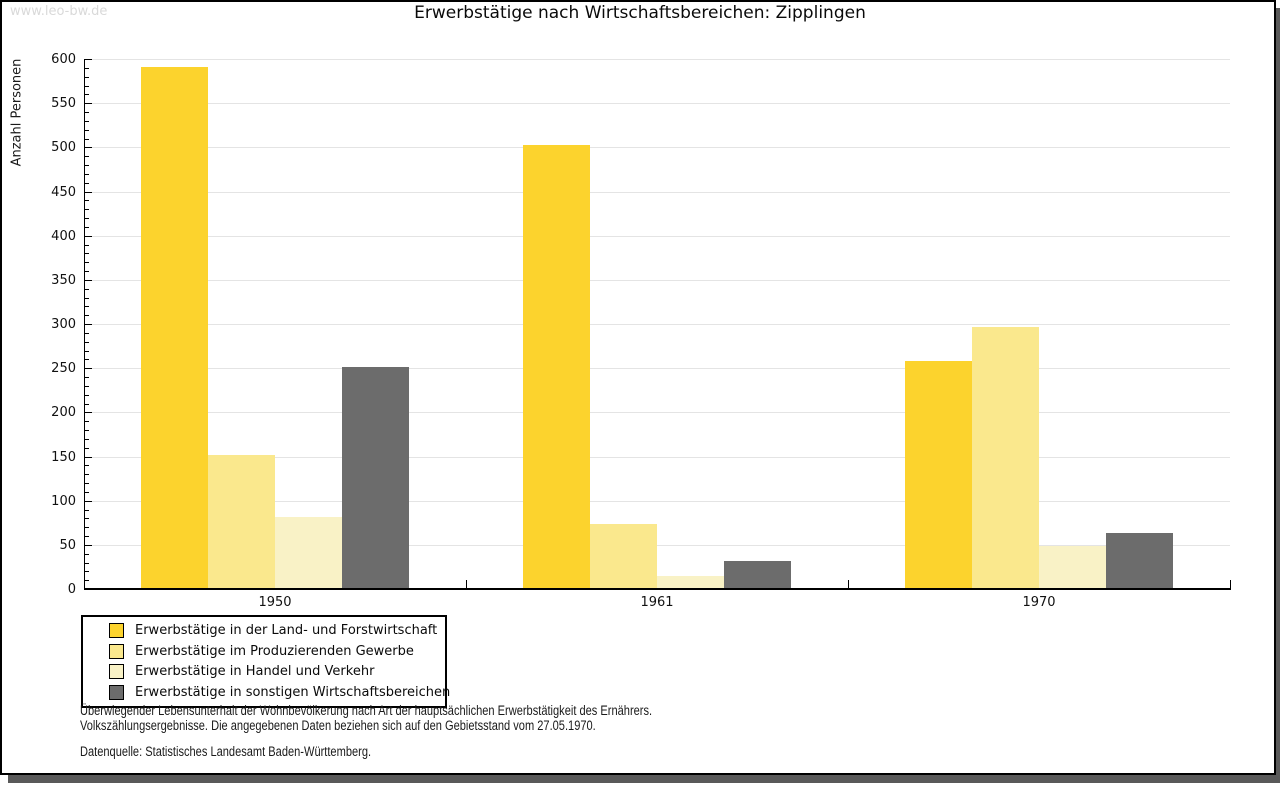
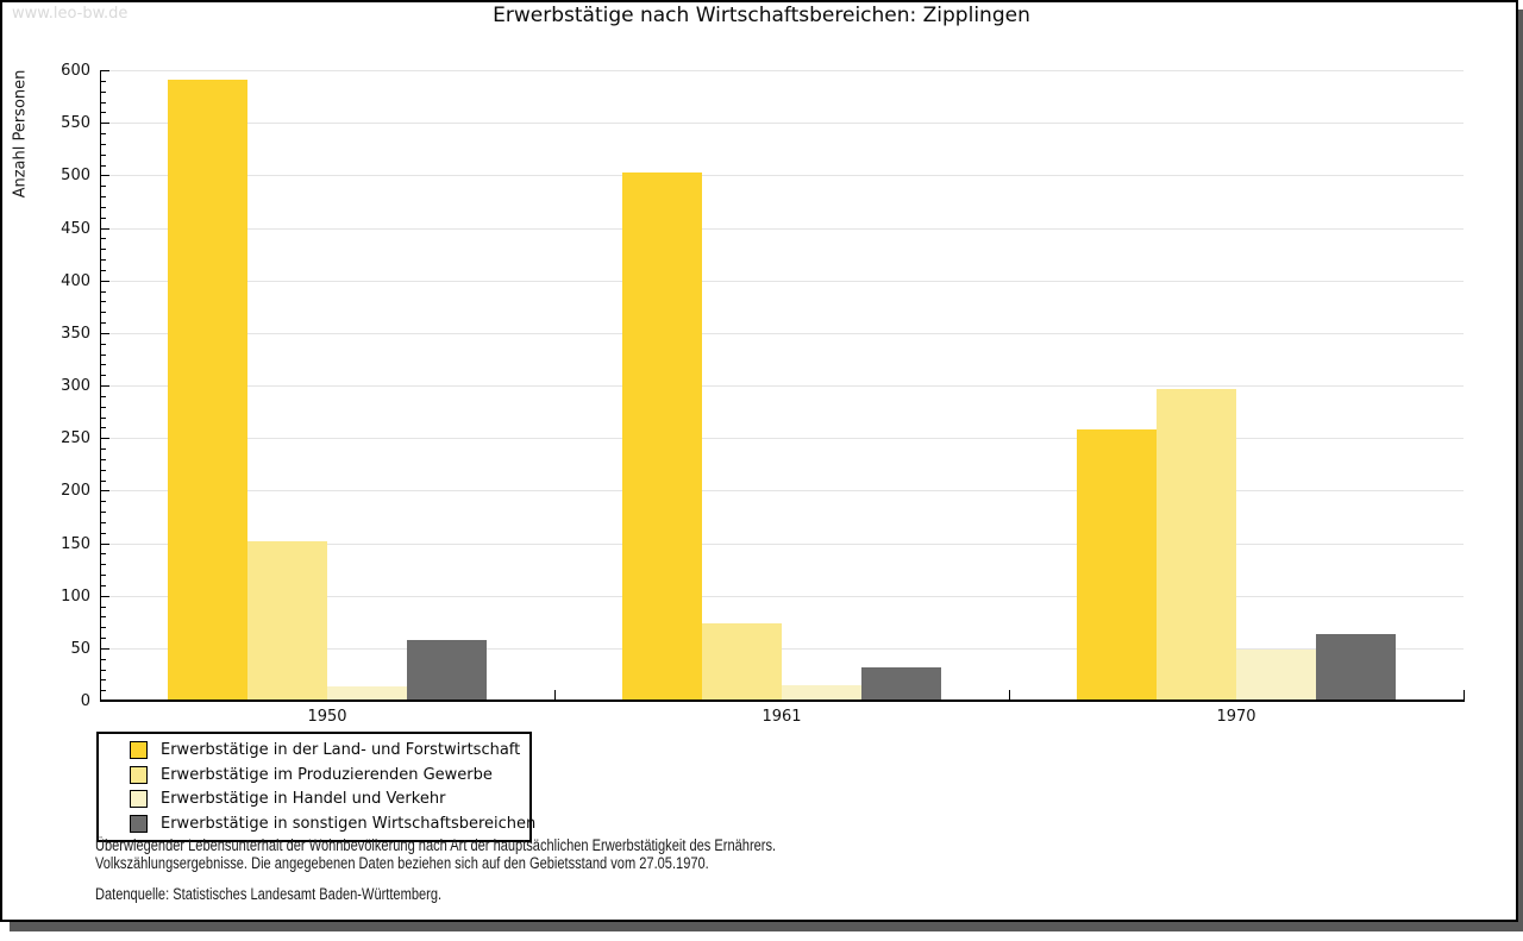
Erwerbstätige in Handel und Verkehr/1950: 80 -> 10
Erwerbstätige in sonstigen Wirtschaftsbereichen/1950: 250 -> 60
